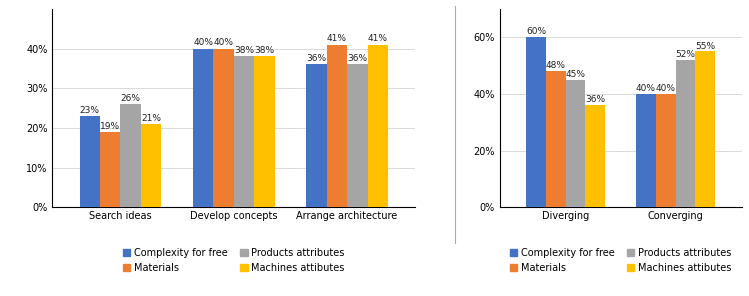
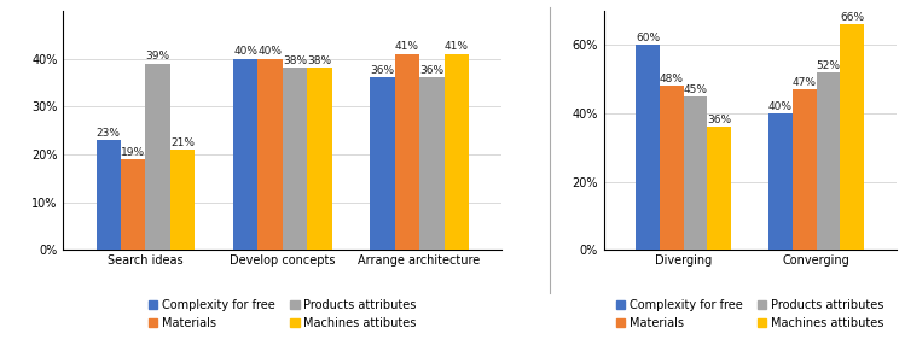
Products attributes/Search ideas: 26% -> 39%
Materials/Converging: 40% -> 47%
Machines attibutes/Converging: 55% -> 66%
